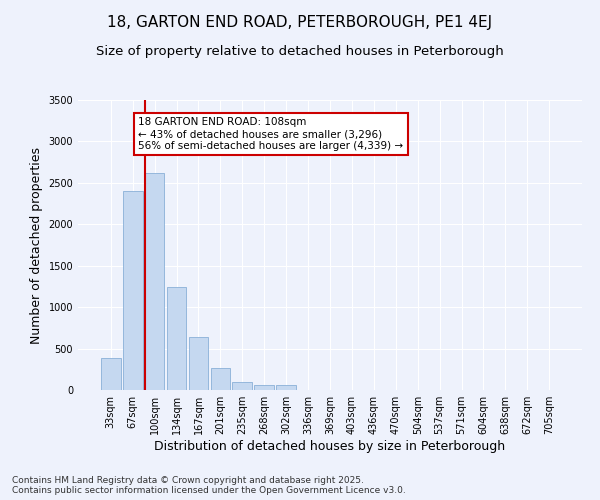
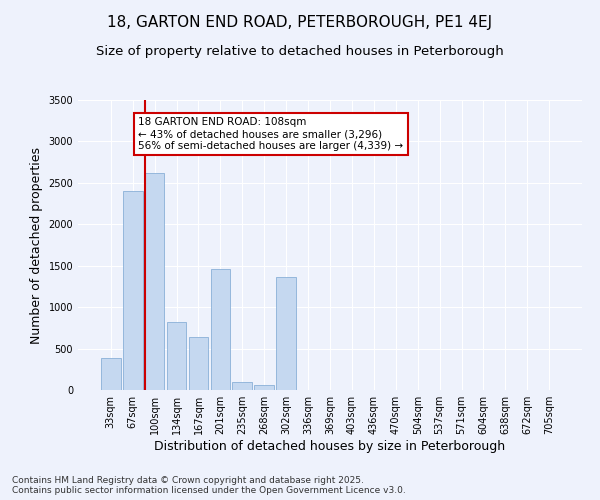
134sqm: 1240 -> 820
201sqm: 260 -> 1460
302sqm: 60 -> 1360
